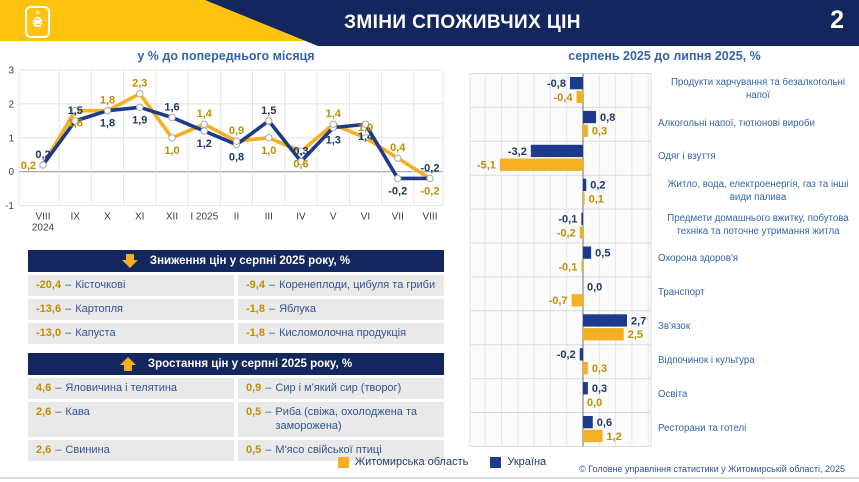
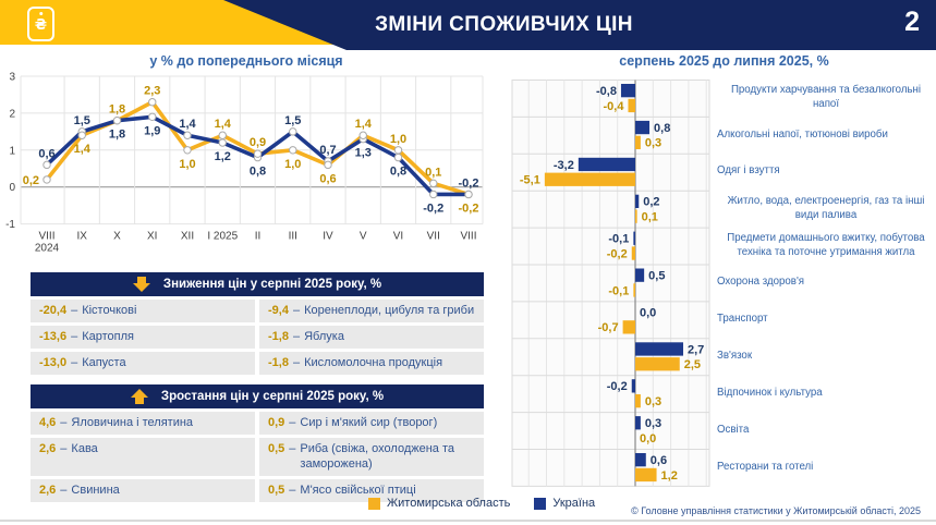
у % до попереднього місяця/Україна/VIII 2024: 0,2 -> 0,6
у % до попереднього місяця/Житомирська область/IX: 1,8 -> 1,4
у % до попереднього місяця/Україна/XII: 1,6 -> 1,4
у % до попереднього місяця/Україна/IV: 0,3 -> 0,7
у % до попереднього місяця/Україна/VI: 1,4 -> 0,8
у % до попереднього місяця/Житомирська область/VII: 0,4 -> 0,1
